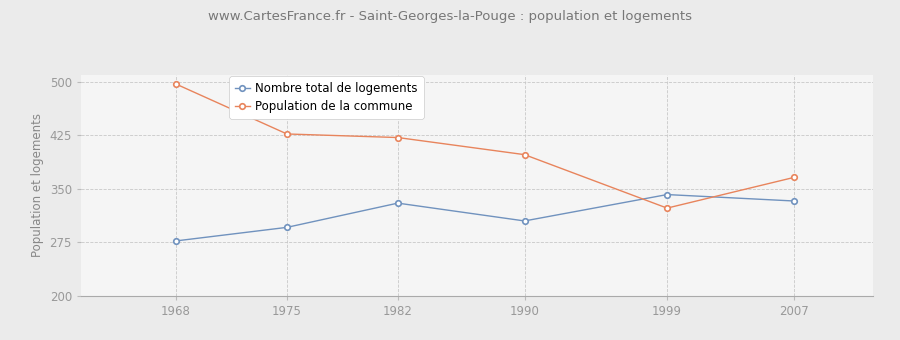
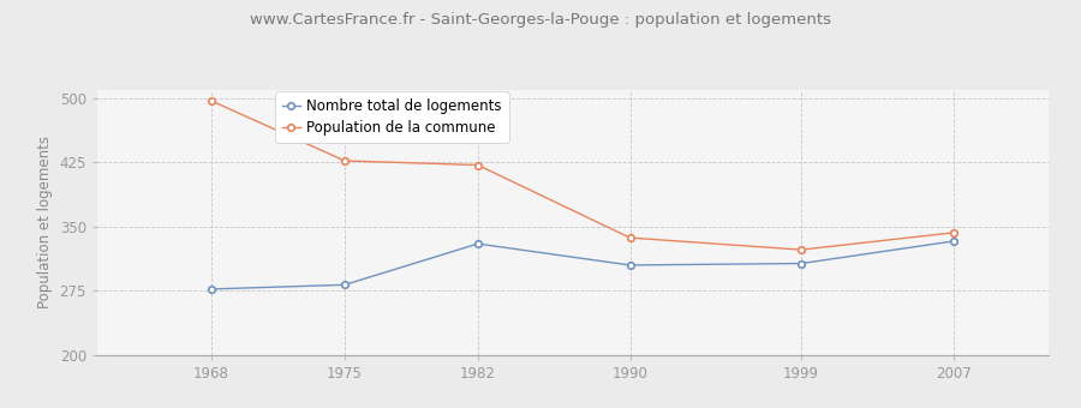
Nombre total de logements/1975: 296 -> 282
Population de la commune/1990: 398 -> 337
Nombre total de logements/1999: 342 -> 307
Population de la commune/2007: 366 -> 343
